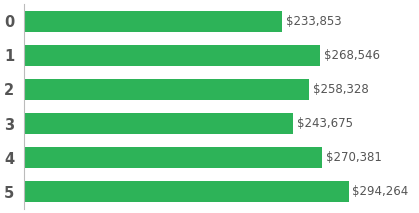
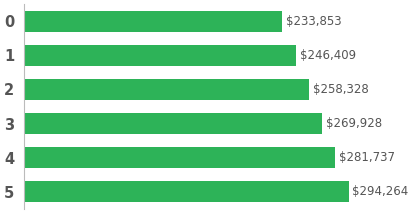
1: $268,546 -> $246,409
3: $243,675 -> $269,928
4: $270,381 -> $281,737
